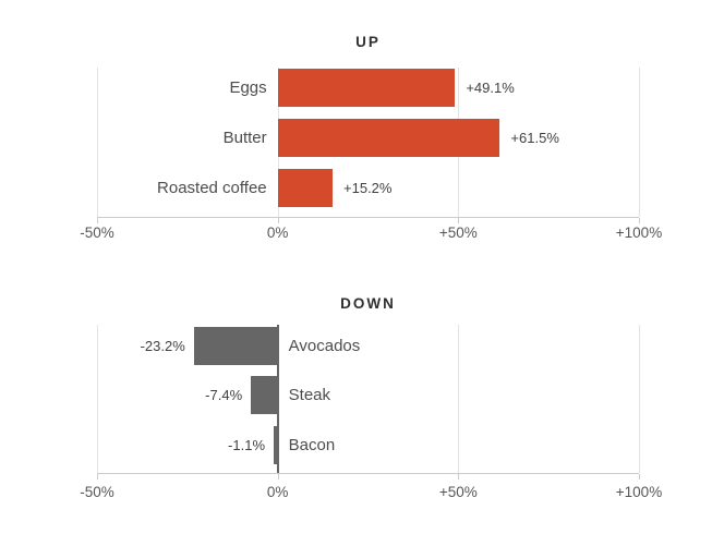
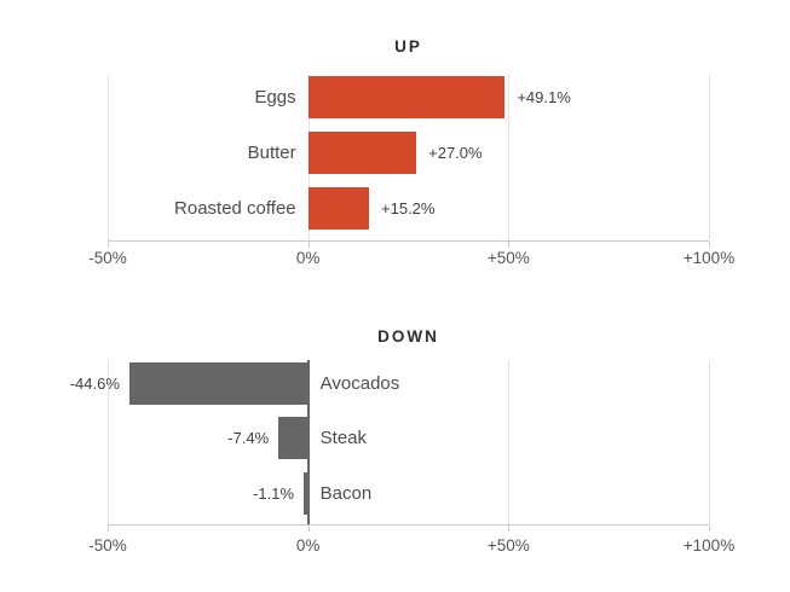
UP/Butter: +61.5% -> +27.0%
DOWN/Avocados: -23.2% -> -44.6%
